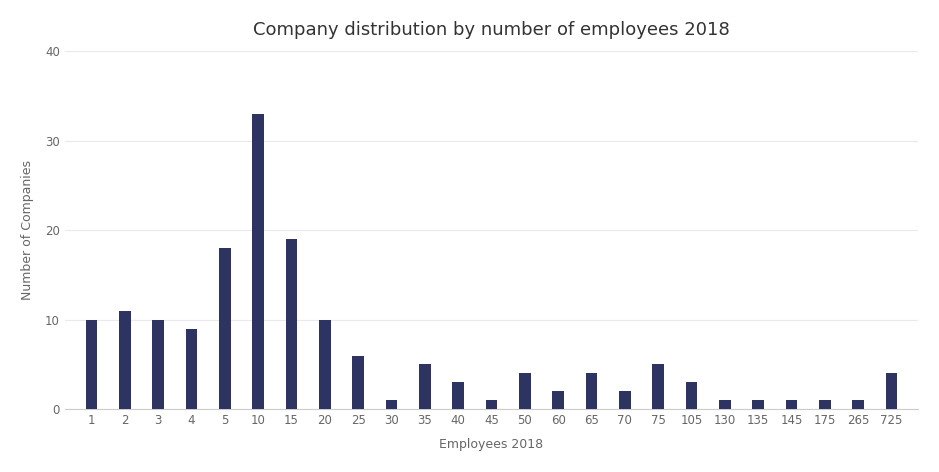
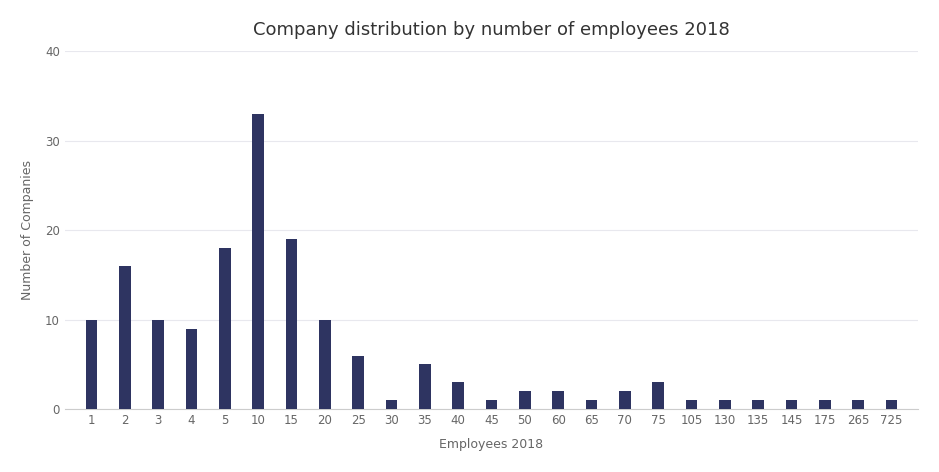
2: 11 -> 16
50: 4 -> 2
65: 4 -> 1
75: 5 -> 3
105: 3 -> 1
725: 4 -> 1
